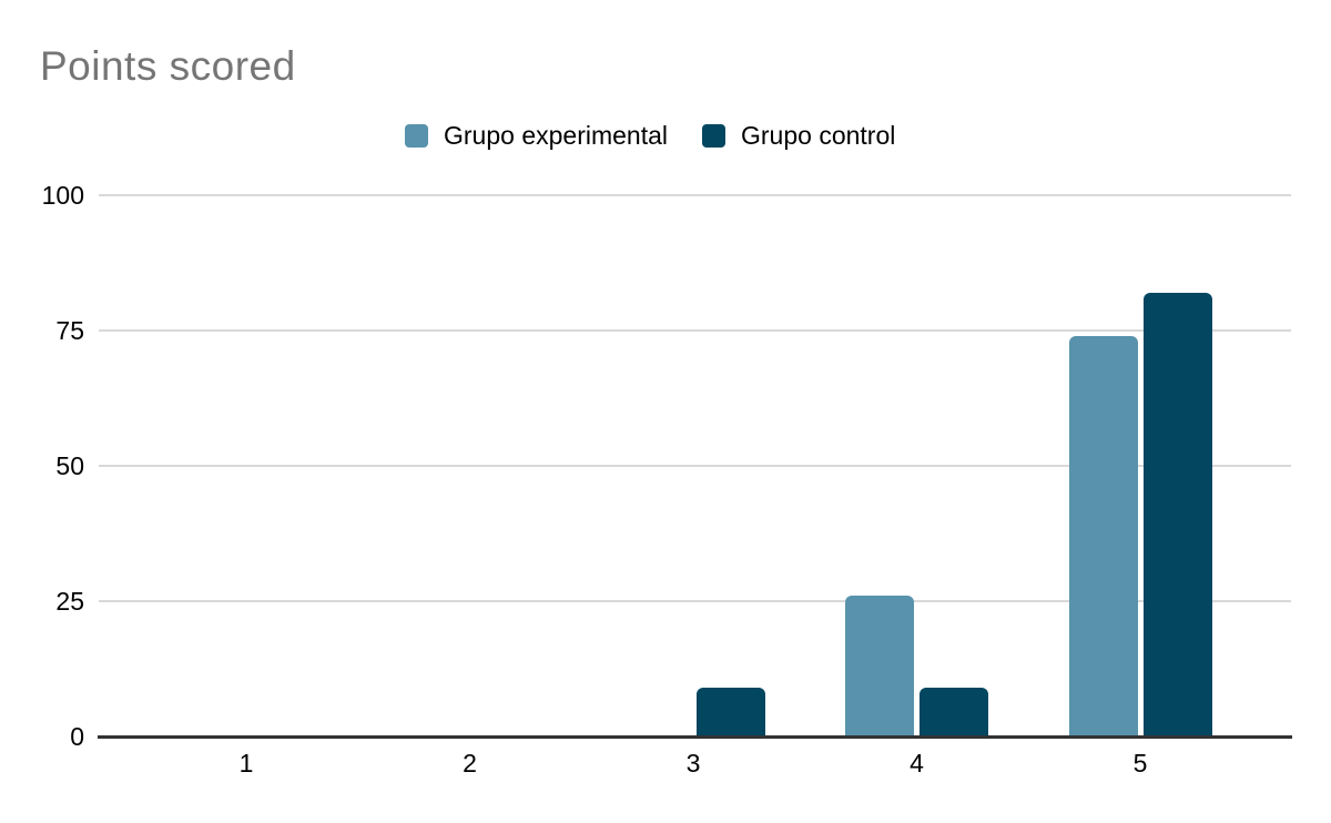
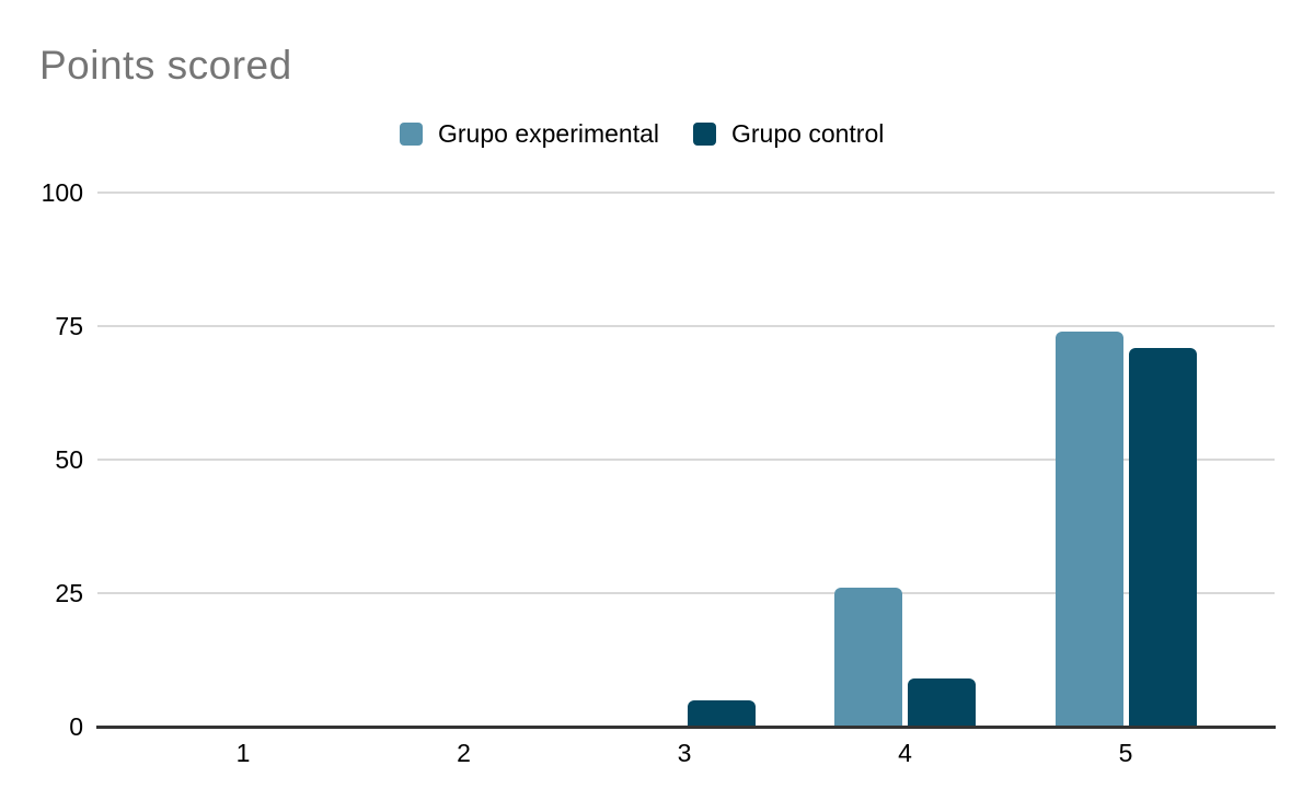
Grupo control/3: 9 -> 5
Grupo control/5: 82 -> 71
